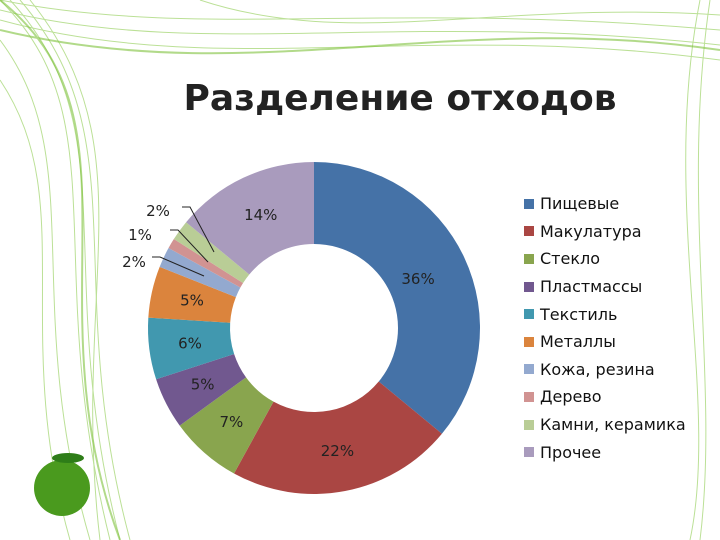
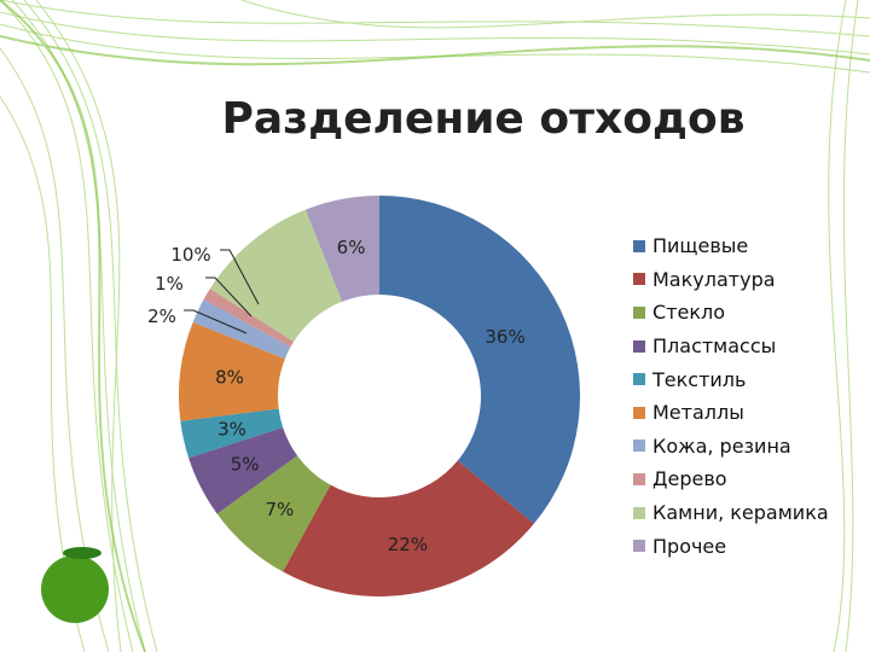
Текстиль: 6% -> 3%
Металлы: 5% -> 8%
Камни, керамика: 2% -> 10%
Прочее: 14% -> 6%
